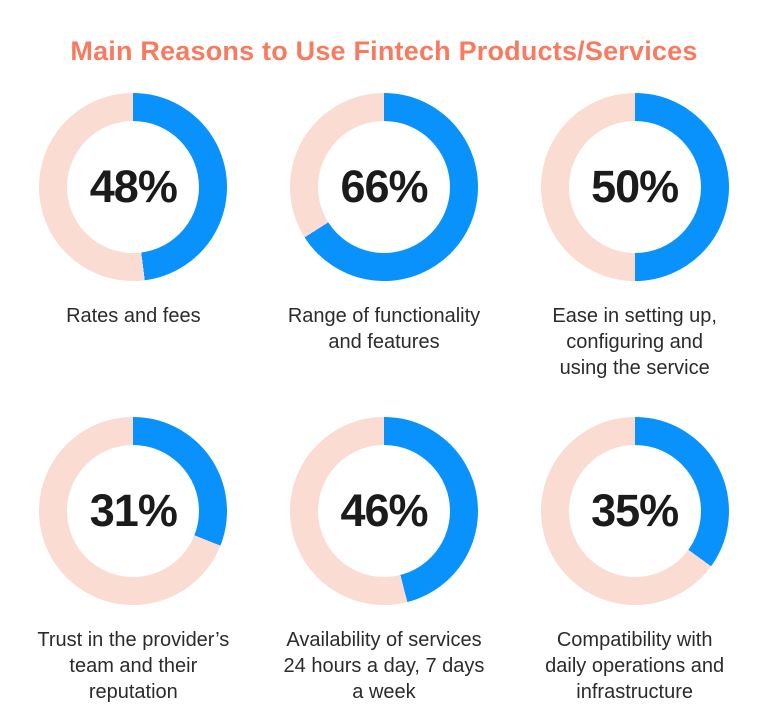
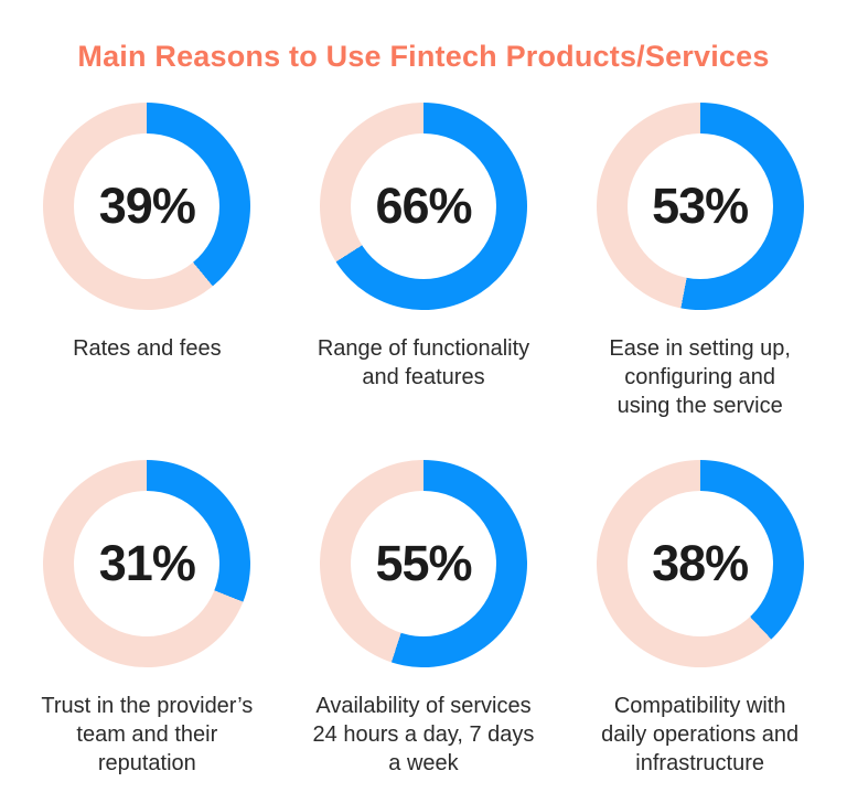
Rates and fees: 48% -> 39%
Ease in setting up, configuring and using the service: 50% -> 53%
Availability of services 24 hours a day, 7 days a week: 46% -> 55%
Compatibility with daily operations and infrastructure: 35% -> 38%
